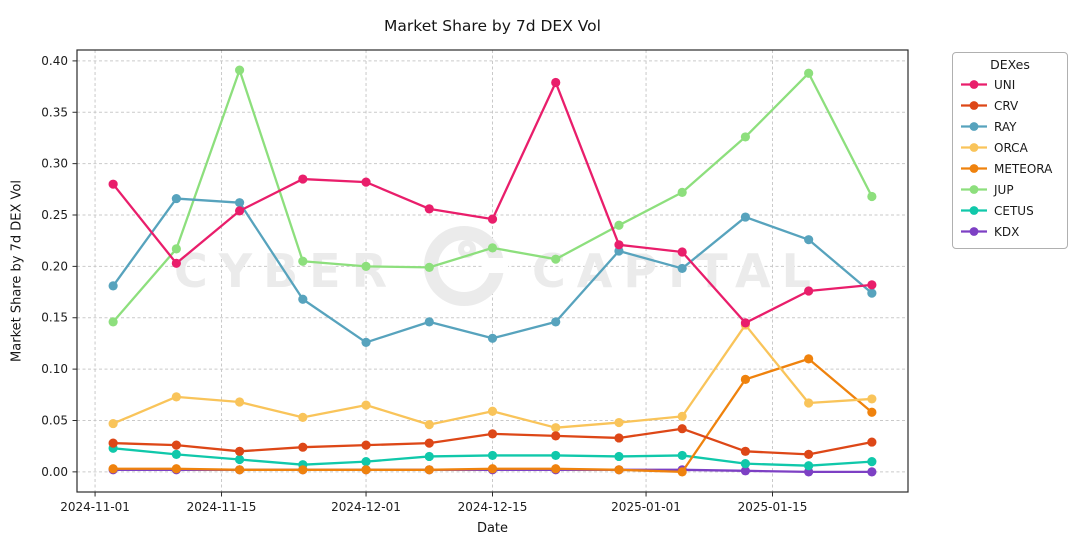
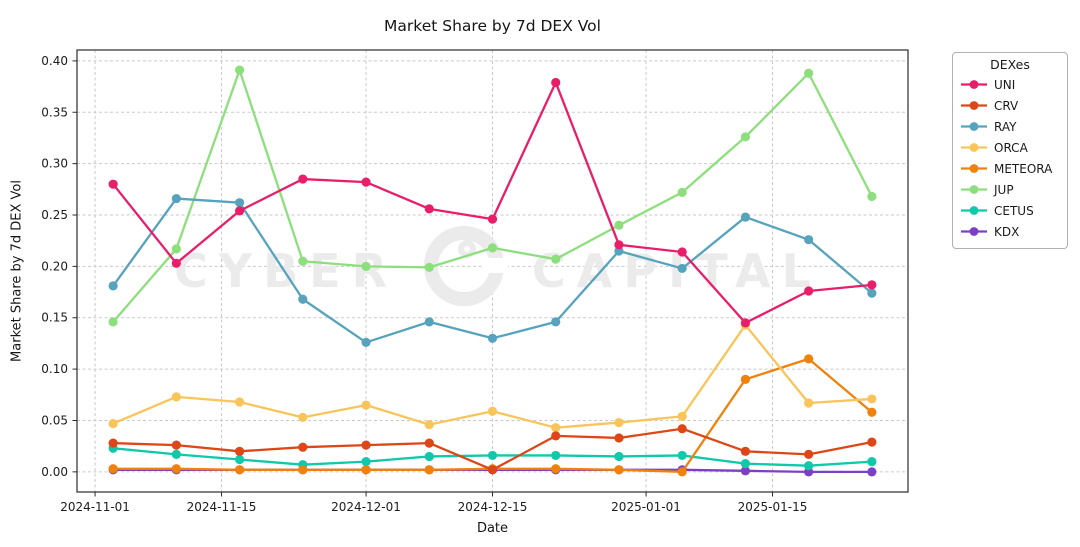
CRV/2024-12-15: 0.037 -> 0.002
